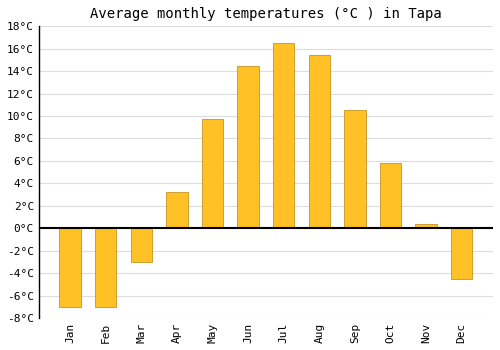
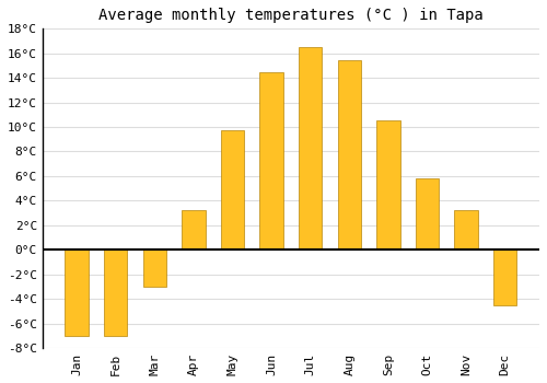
Nov: 0.4°C -> 3.2°C
